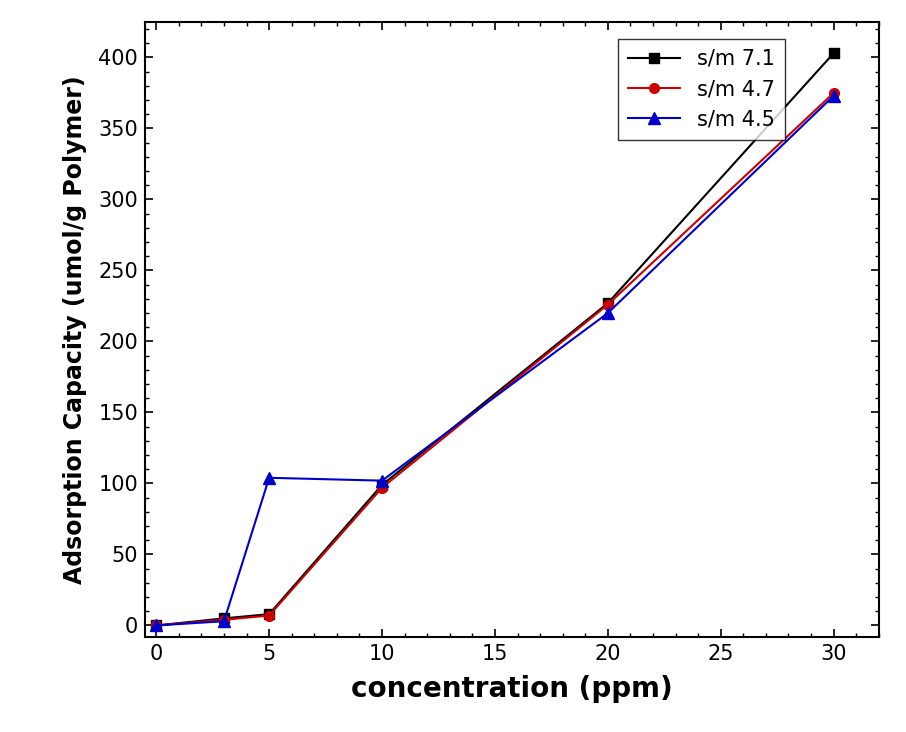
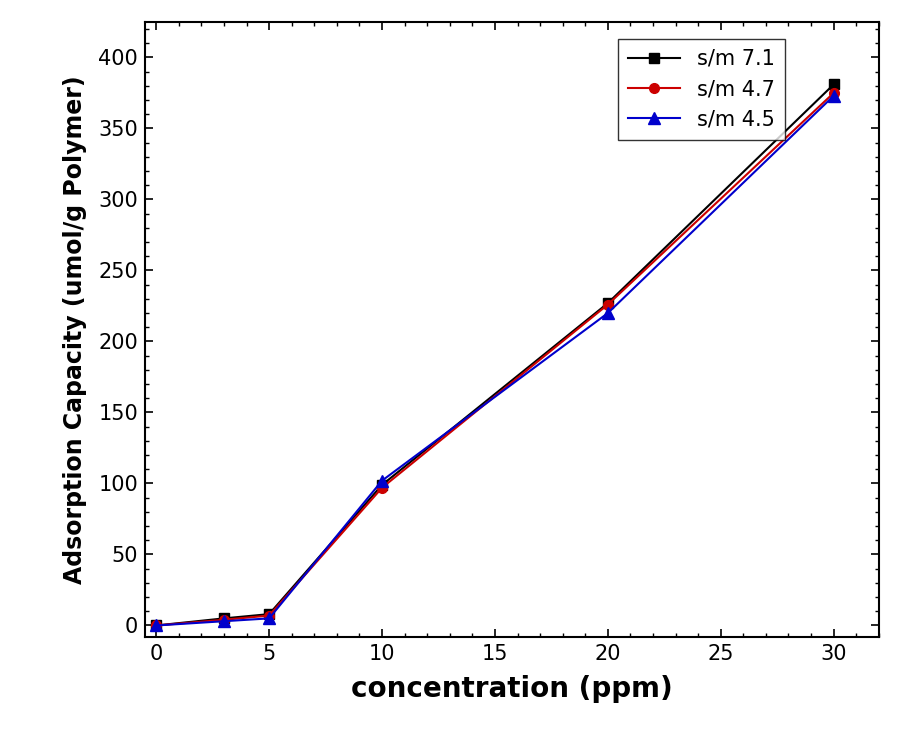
s/m 4.5/5: 104 -> 5
s/m 7.1/30: 403 -> 381
